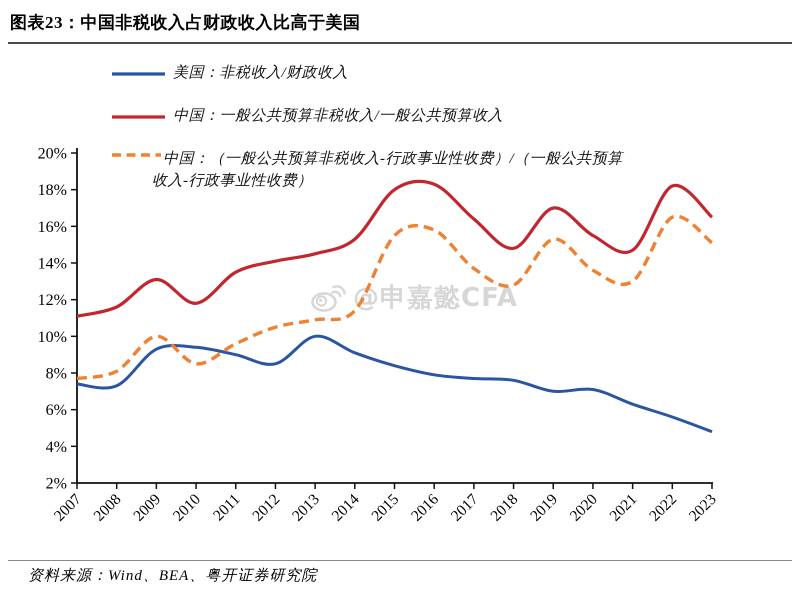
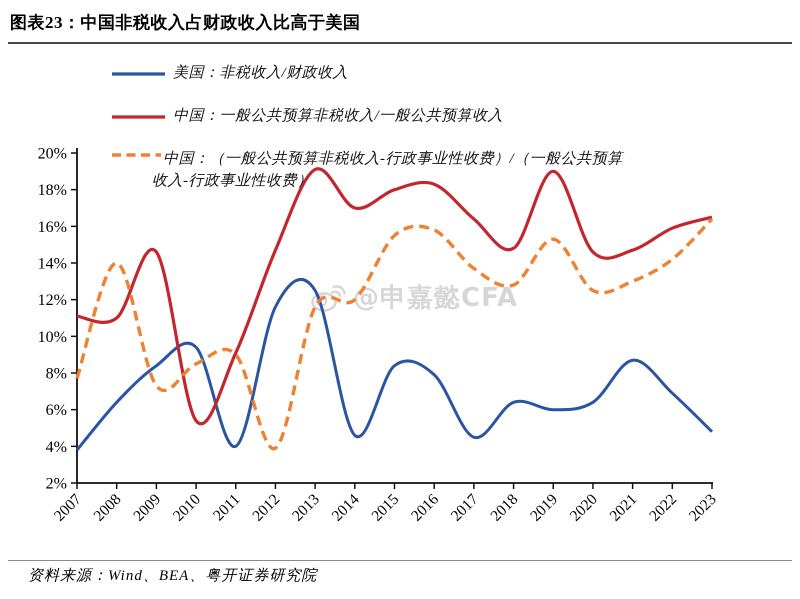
美国：非税收入/财政收入/2007: 7.4% -> 3.8%
美国：非税收入/财政收入/2008: 7.3% -> 6.4%
中国：一般公共预算非税收入/一般公共预算收入/2008: 11.6% -> 11.0%
中国：（一般公共预算非税收入-行政事业性收费）/（一般公共预算收入-行政事业性收费）/2008: 8.1% -> 14.0%
美国：非税收入/财政收入/2009: 9.3% -> 8.4%
中国：一般公共预算非税收入/一般公共预算收入/2009: 13.1% -> 14.6%
中国：（一般公共预算非税收入-行政事业性收费）/（一般公共预算收入-行政事业性收费）/2009: 10.0% -> 7.3%
中国：一般公共预算非税收入/一般公共预算收入/2010: 11.8% -> 5.4%
美国：非税收入/财政收入/2011: 9.0% -> 4.0%
中国：一般公共预算非税收入/一般公共预算收入/2011: 13.5% -> 9.1%
中国：（一般公共预算非税收入-行政事业性收费）/（一般公共预算收入-行政事业性收费）/2011: 9.6% -> 9.0%
美国：非税收入/财政收入/2012: 8.5% -> 11.6%
中国：一般公共预算非税收入/一般公共预算收入/2012: 14.1% -> 14.7%
中国：（一般公共预算非税收入-行政事业性收费）/（一般公共预算收入-行政事业性收费）/2012: 10.5% -> 3.9%
美国：非税收入/财政收入/2013: 10.0% -> 12.5%
中国：一般公共预算非税收入/一般公共预算收入/2013: 14.5% -> 19.1%
中国：（一般公共预算非税收入-行政事业性收费）/（一般公共预算收入-行政事业性收费）/2013: 10.9% -> 11.6%
美国：非税收入/财政收入/2014: 9.1% -> 4.6%
中国：一般公共预算非税收入/一般公共预算收入/2014: 15.3% -> 17.0%
中国：（一般公共预算非税收入-行政事业性收费）/（一般公共预算收入-行政事业性收费）/2014: 11.4% -> 12.0%
美国：非税收入/财政收入/2017: 7.7% -> 4.5%
美国：非税收入/财政收入/2018: 7.6% -> 6.4%
美国：非税收入/财政收入/2019: 7.0% -> 6.0%
中国：一般公共预算非税收入/一般公共预算收入/2019: 17.0% -> 19.0%
美国：非税收入/财政收入/2020: 7.1% -> 6.4%
中国：一般公共预算非税收入/一般公共预算收入/2020: 15.5% -> 14.6%
中国：（一般公共预算非税收入-行政事业性收费）/（一般公共预算收入-行政事业性收费）/2020: 13.6% -> 12.5%
美国：非税收入/财政收入/2021: 6.3% -> 8.7%
美国：非税收入/财政收入/2022: 5.6% -> 6.9%
中国：一般公共预算非税收入/一般公共预算收入/2022: 18.2% -> 15.9%
中国：（一般公共预算非税收入-行政事业性收费）/（一般公共预算收入-行政事业性收费）/2022: 16.5% -> 14.2%
中国：（一般公共预算非税收入-行政事业性收费）/（一般公共预算收入-行政事业性收费）/2023: 15.1% -> 16.4%
